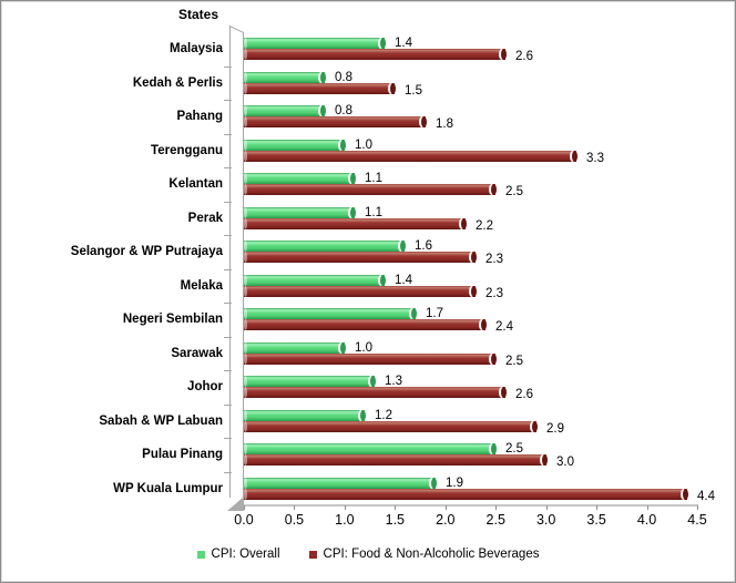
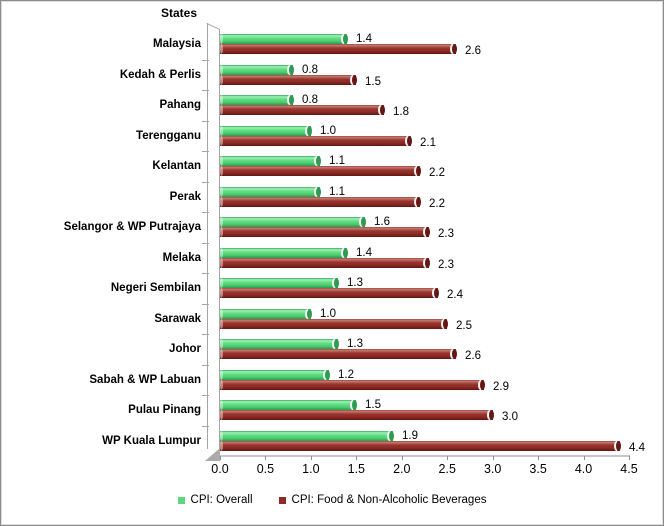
CPI: Food & Non-Alcoholic Beverages/Terengganu: 3.3 -> 2.1
CPI: Food & Non-Alcoholic Beverages/Kelantan: 2.5 -> 2.2
CPI: Overall/Negeri Sembilan: 1.7 -> 1.3
CPI: Overall/Pulau Pinang: 2.5 -> 1.5
